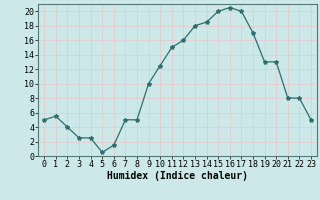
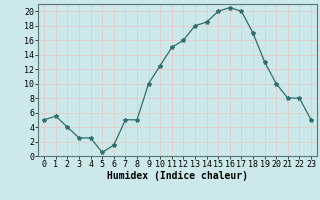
20: 13.0 -> 10.0
